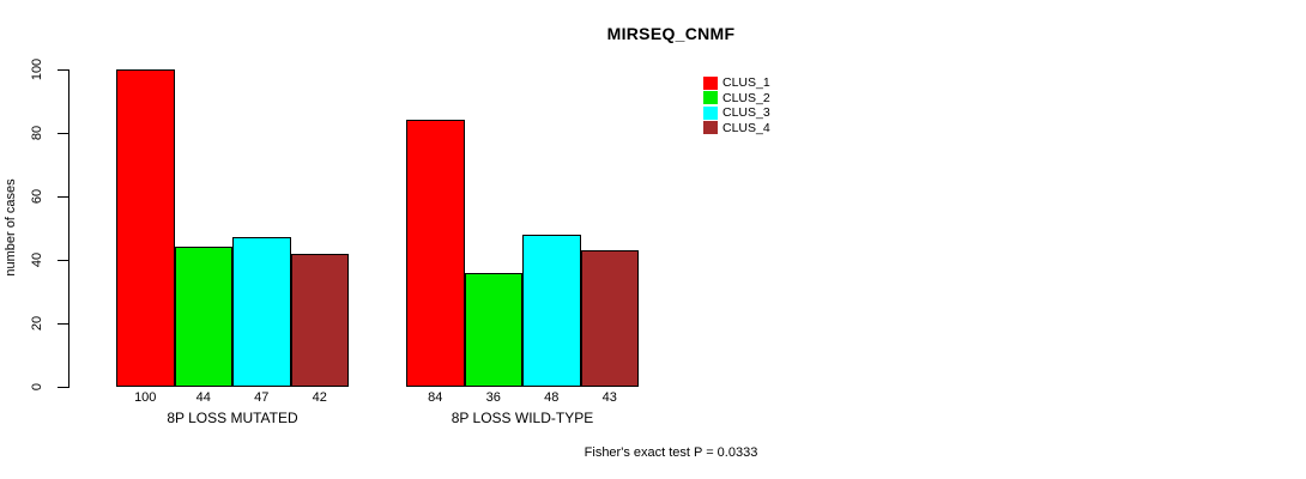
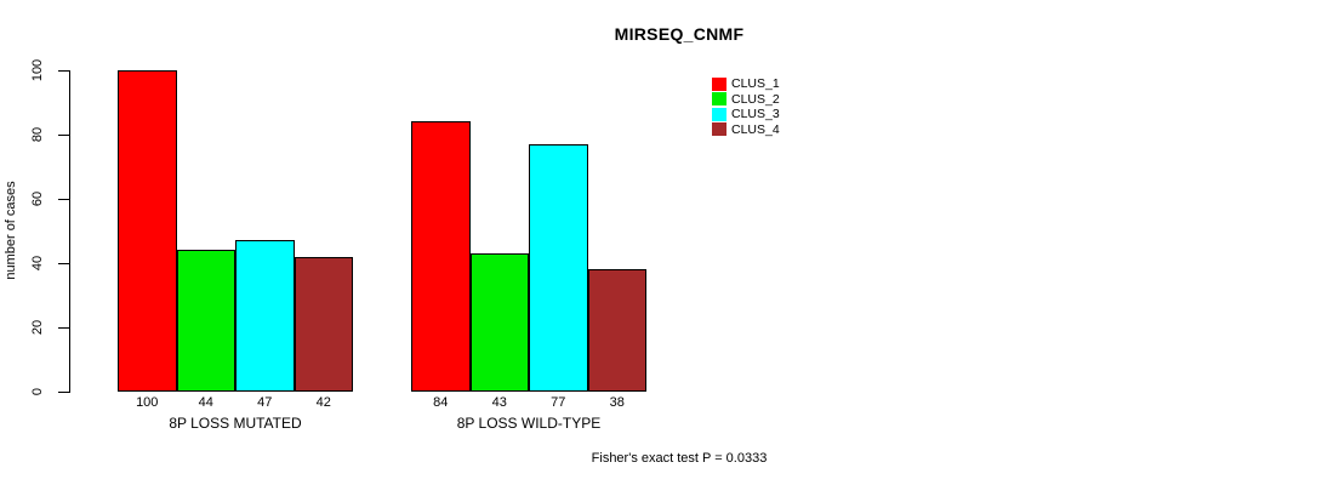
CLUS_2/8P LOSS WILD-TYPE: 36 -> 43
CLUS_3/8P LOSS WILD-TYPE: 48 -> 77
CLUS_4/8P LOSS WILD-TYPE: 43 -> 38
